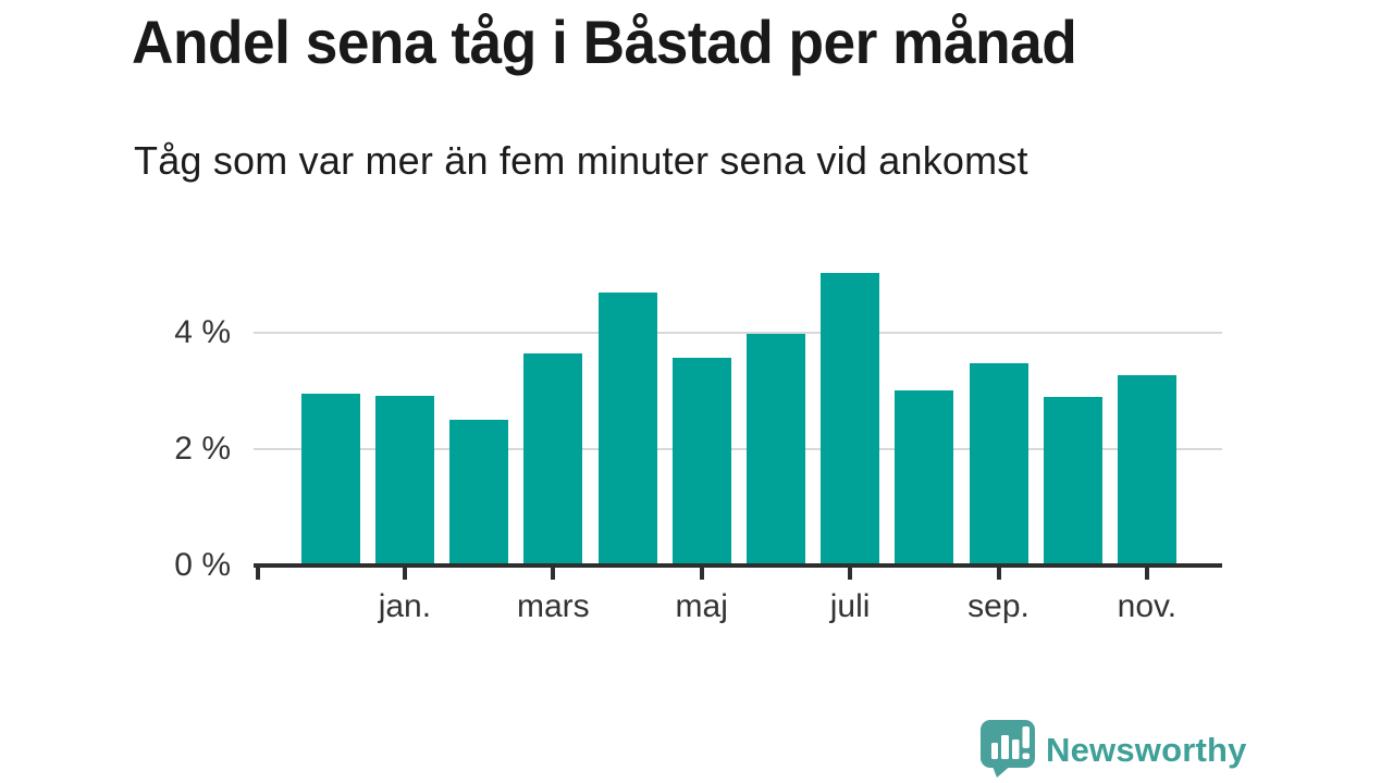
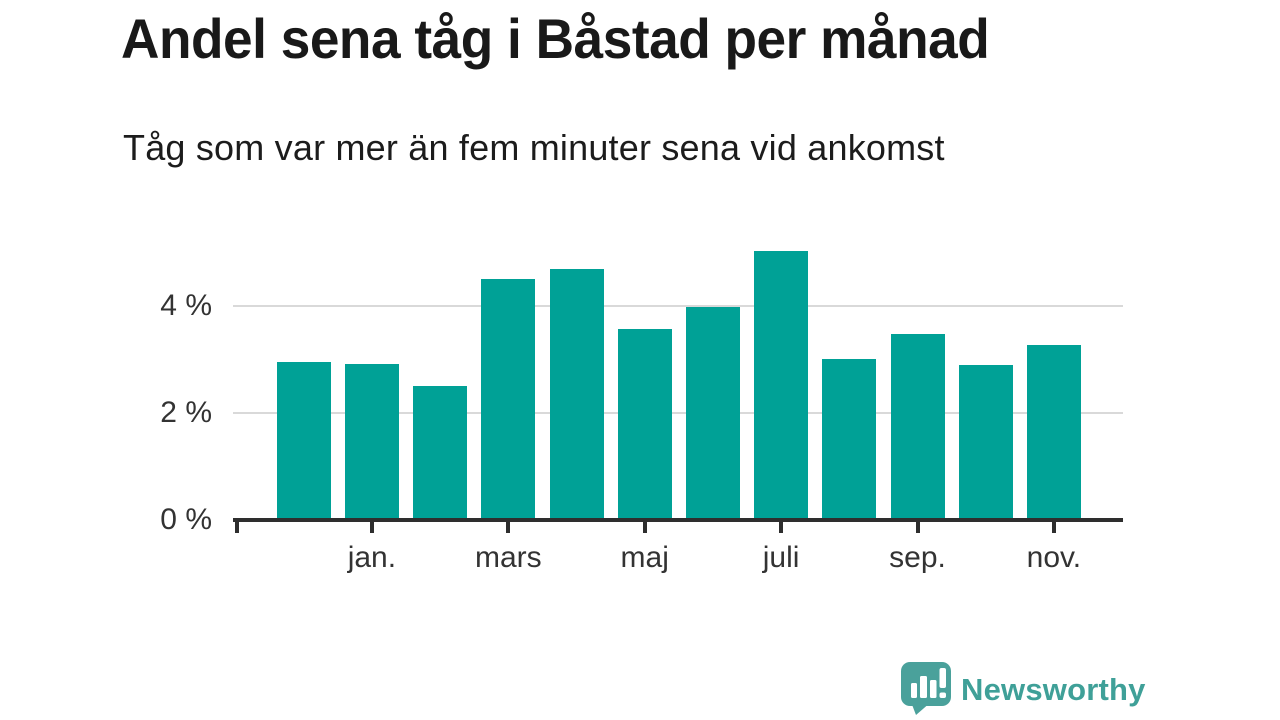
mars: 3.6% -> 4.5%
